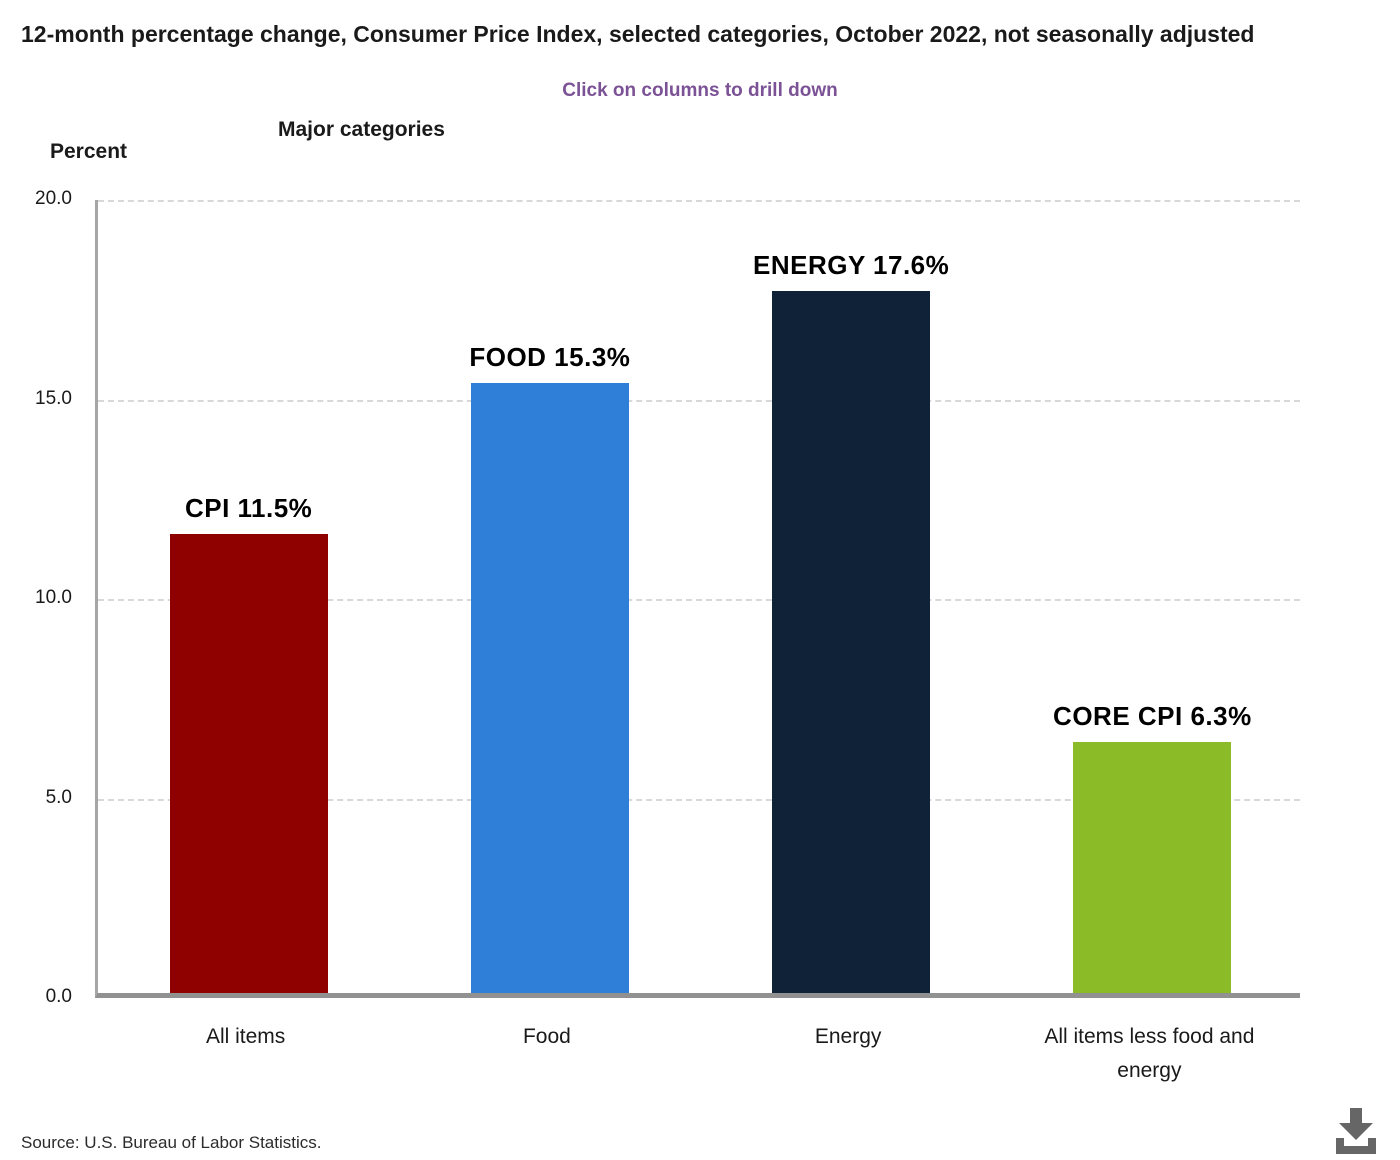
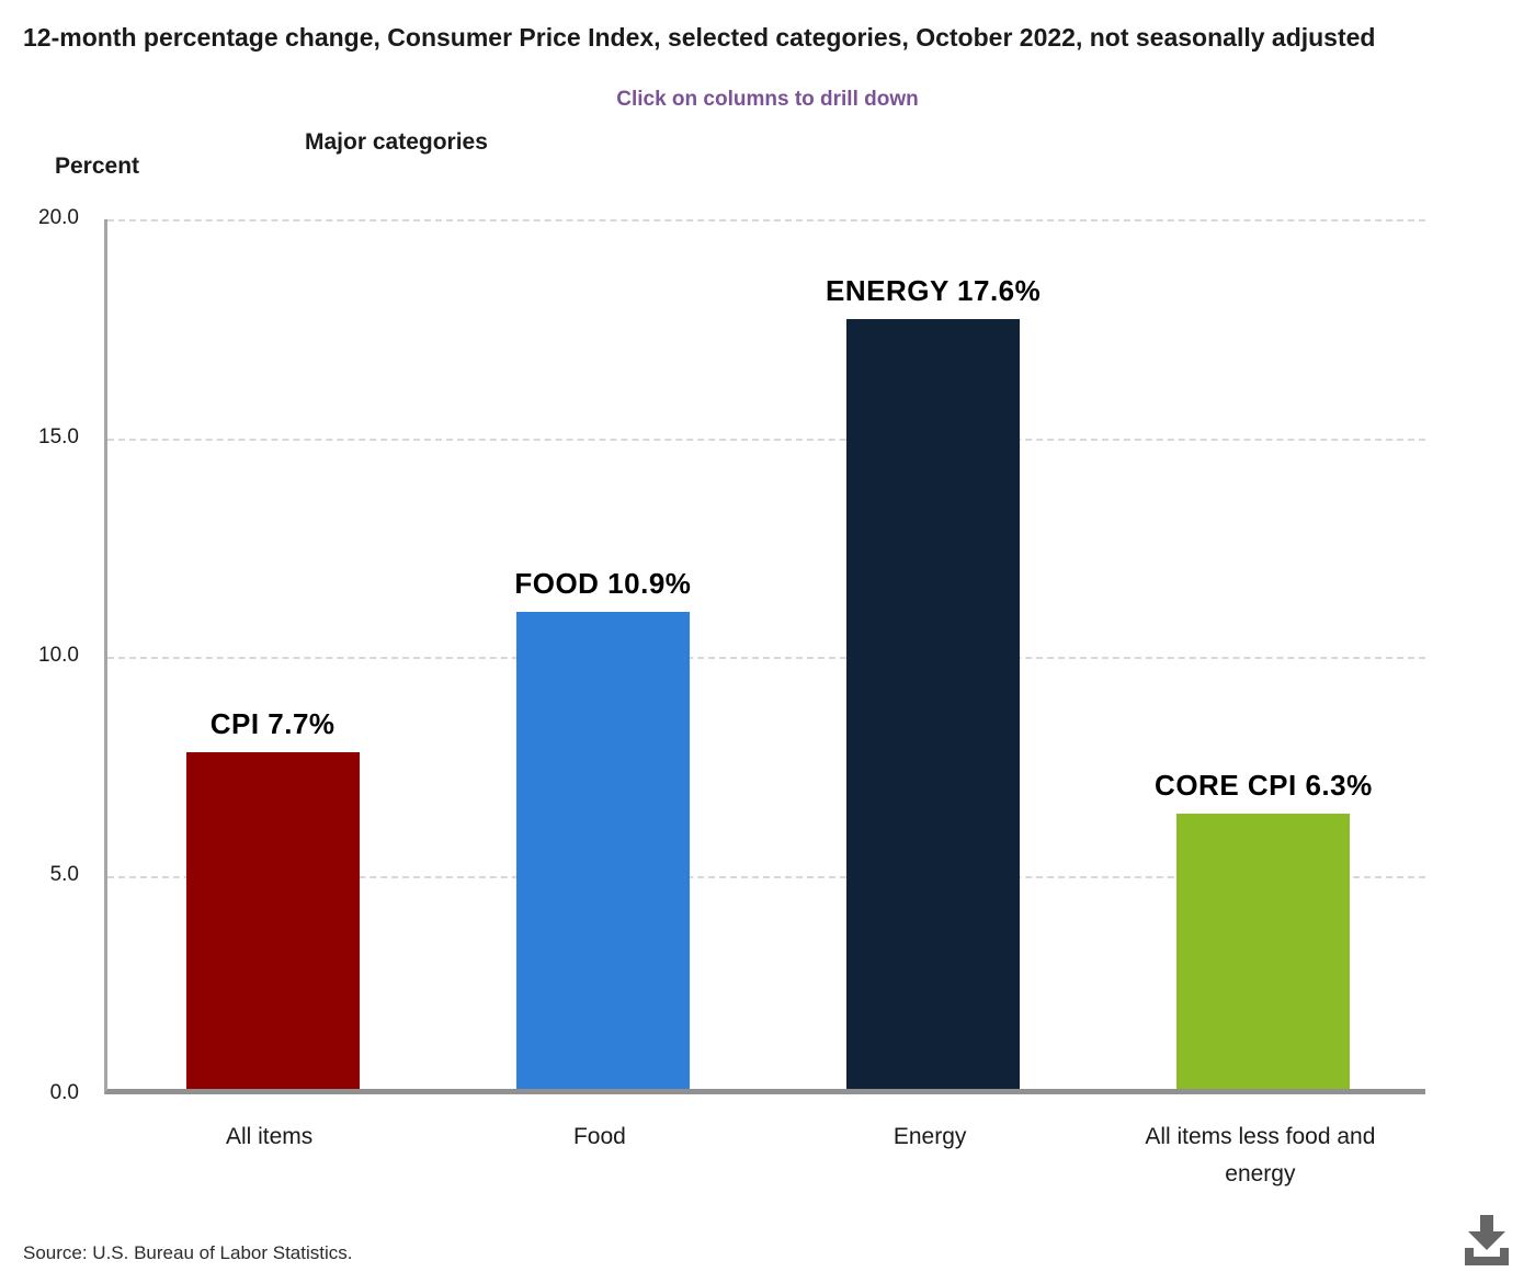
All items: 11.5% -> 7.7%
Food: 15.3% -> 10.9%
